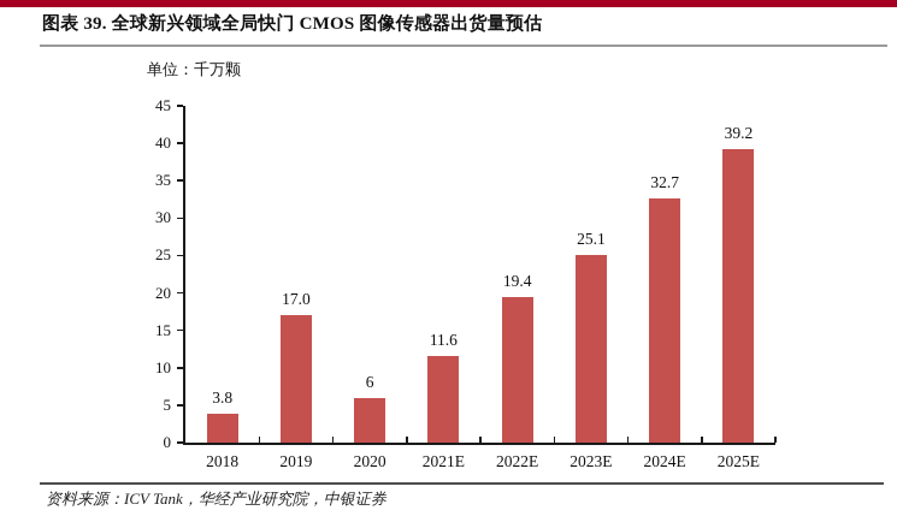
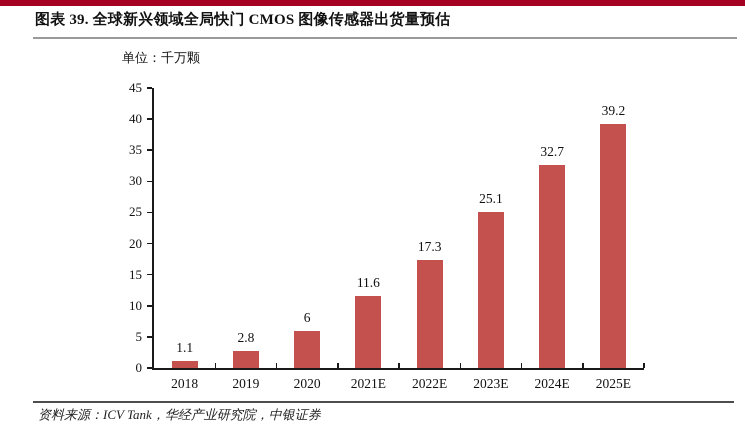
2018: 3.8 -> 1.1
2019: 17.0 -> 2.8
2022E: 19.4 -> 17.3
